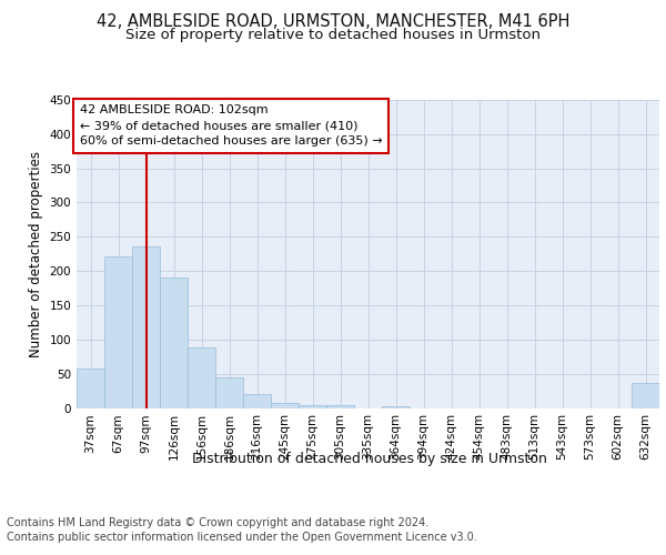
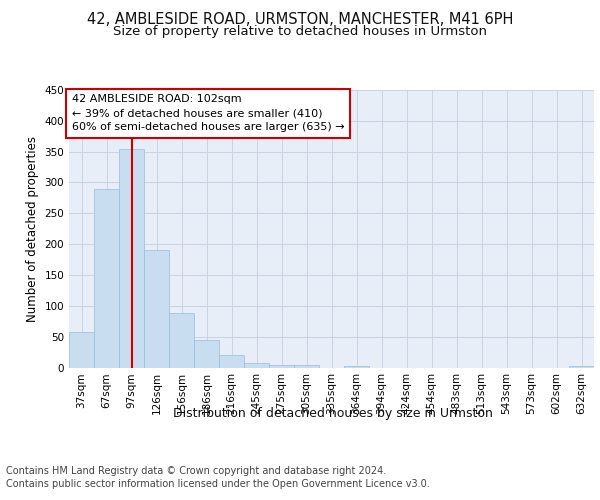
67sqm: 222 -> 289
97sqm: 236 -> 355
632sqm: 36 -> 2
